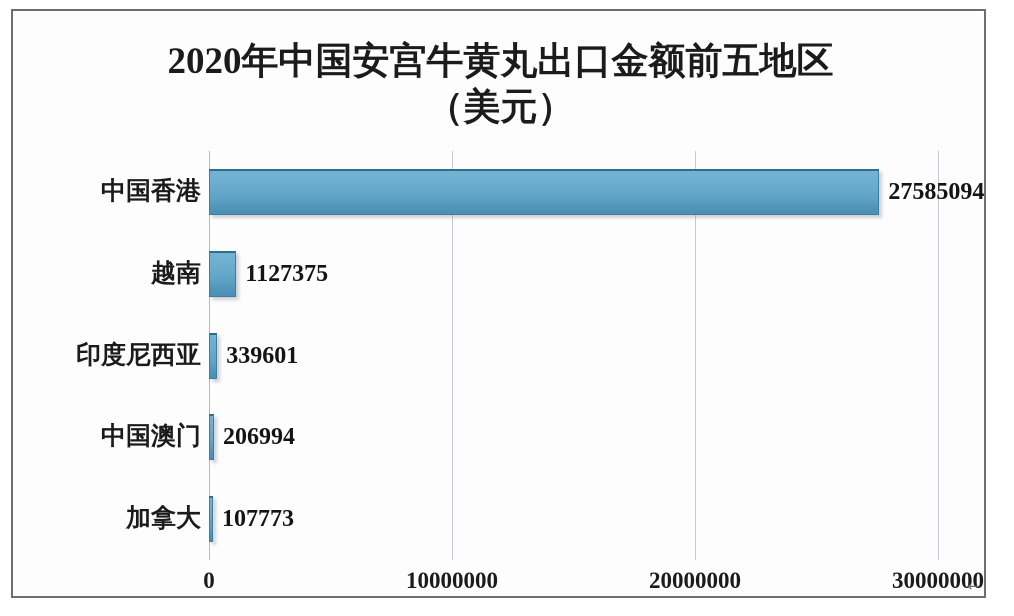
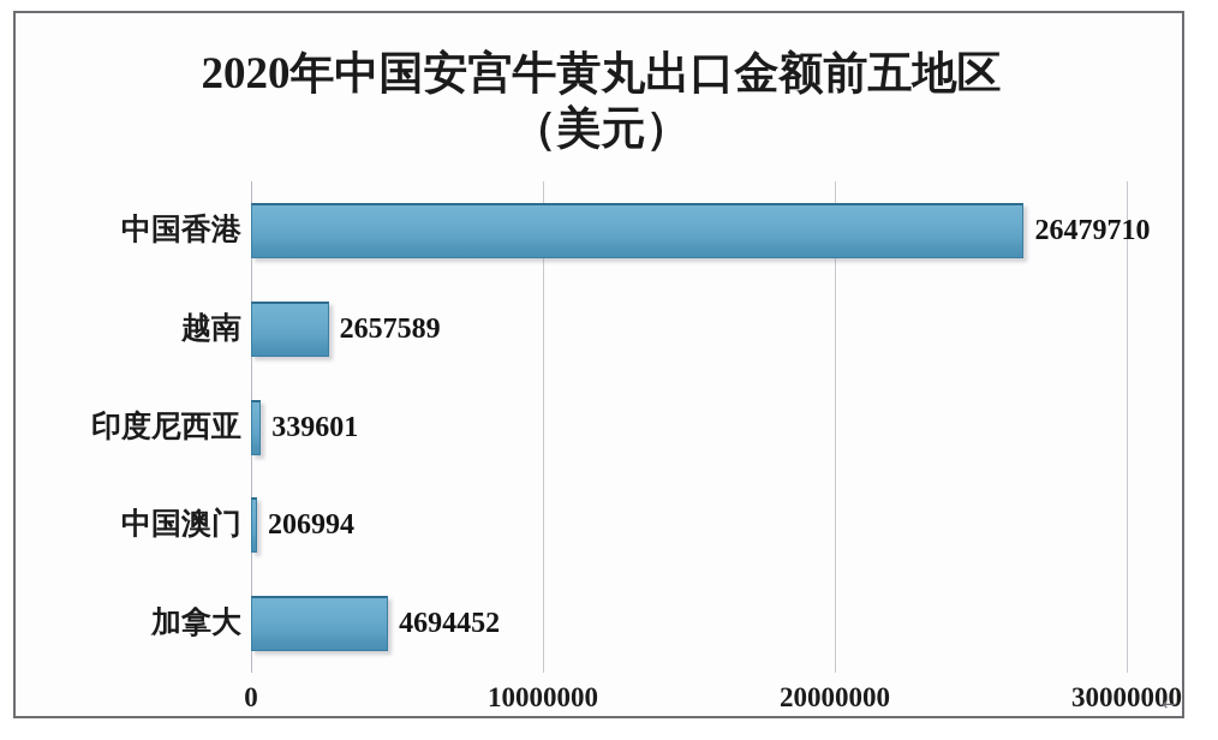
中国香港: 27585094 -> 26479710
越南: 1127375 -> 2657589
加拿大: 107773 -> 4694452
